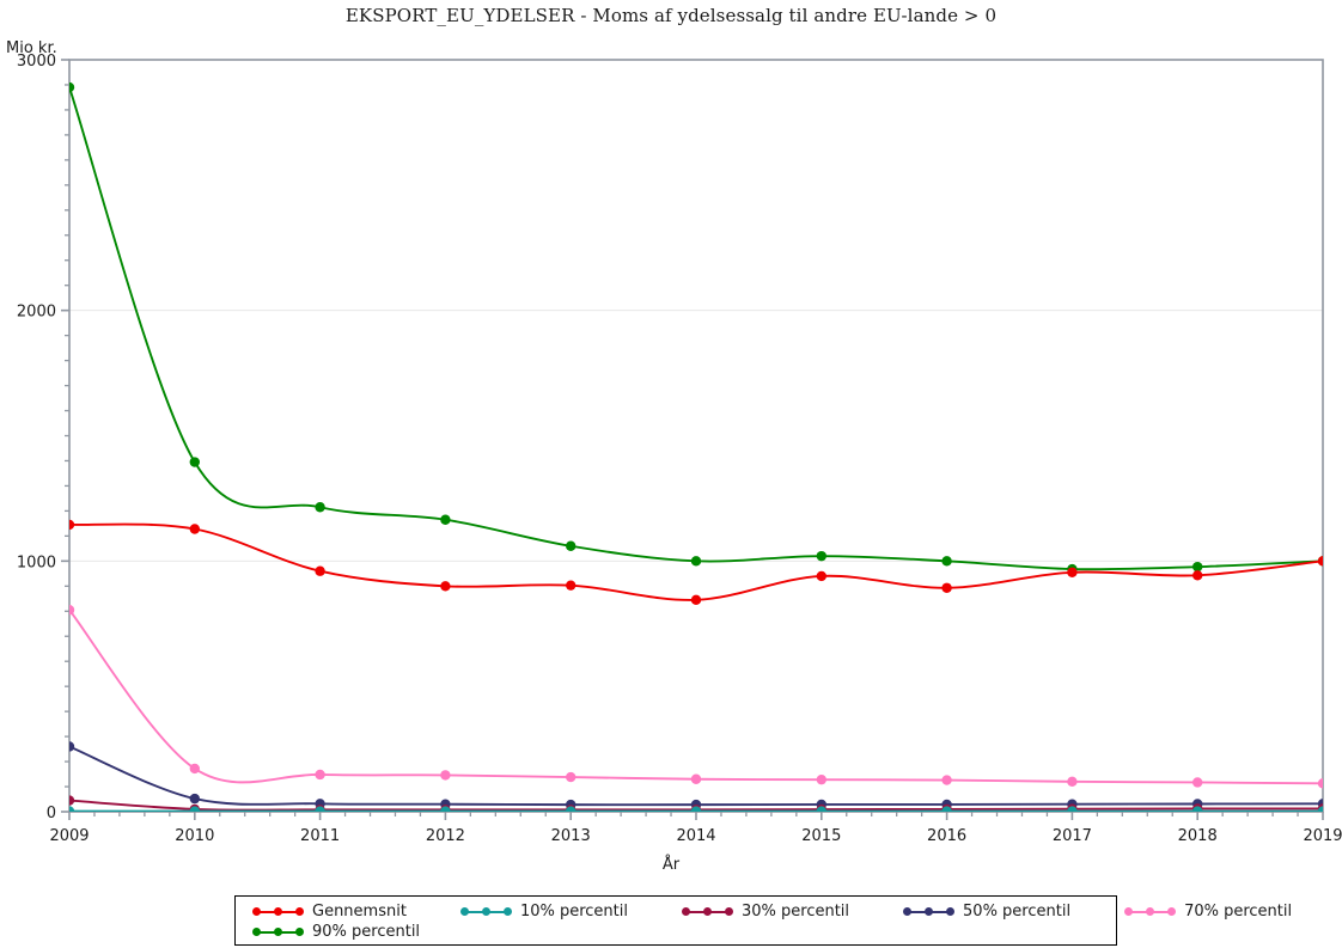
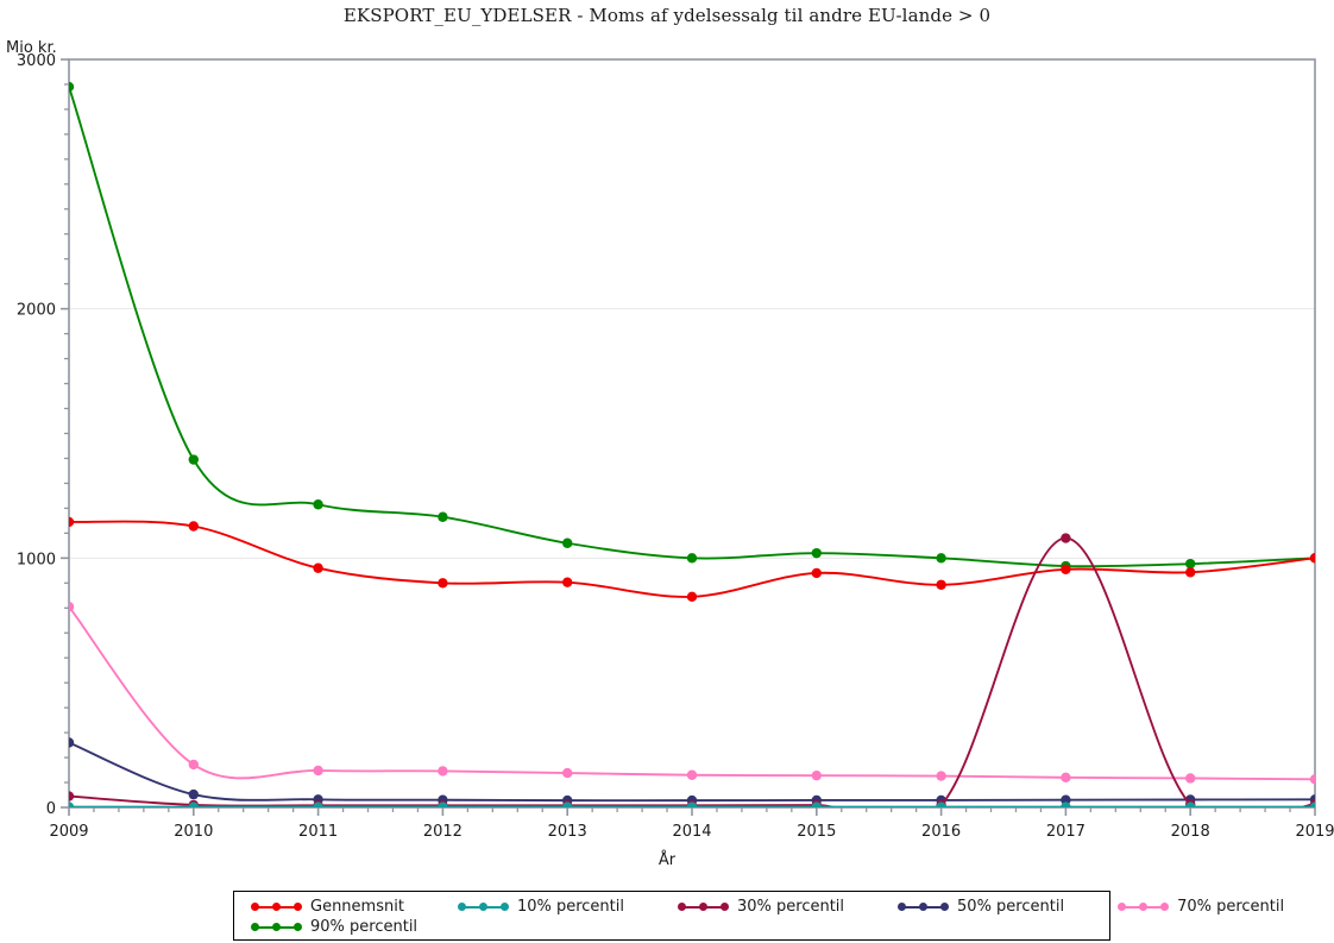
30% percentil/2017: 10 -> 1080
